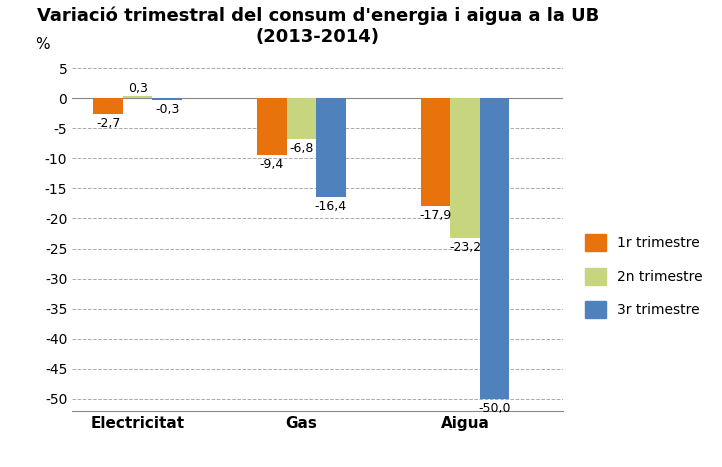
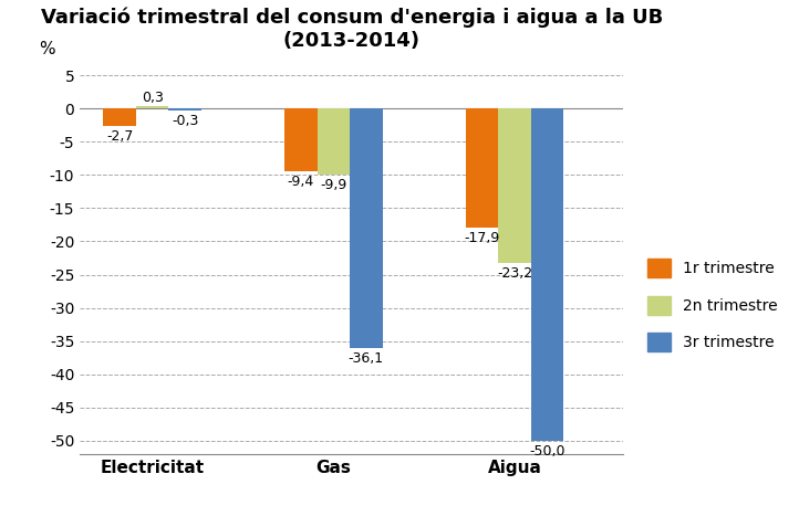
2n trimestre/Gas: -6,8 -> -9,9
3r trimestre/Gas: -16,4 -> -36,1
